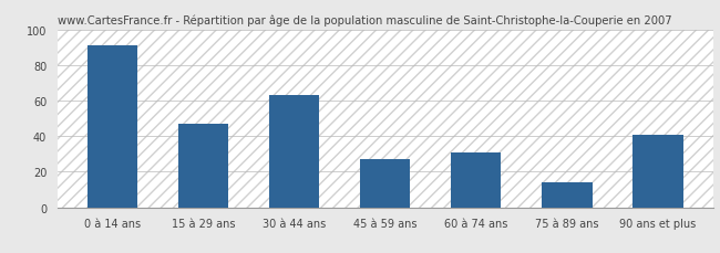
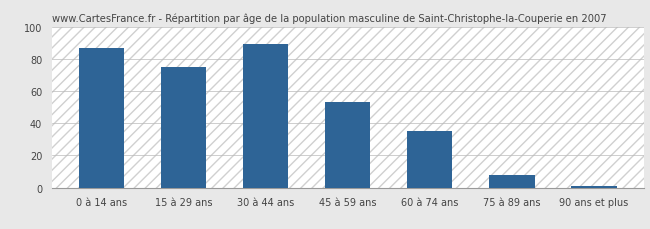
0 à 14 ans: 91 -> 87
15 à 29 ans: 47 -> 75
30 à 44 ans: 63 -> 89
45 à 59 ans: 27 -> 53
60 à 74 ans: 31 -> 35
75 à 89 ans: 14 -> 8
90 ans et plus: 41 -> 1
